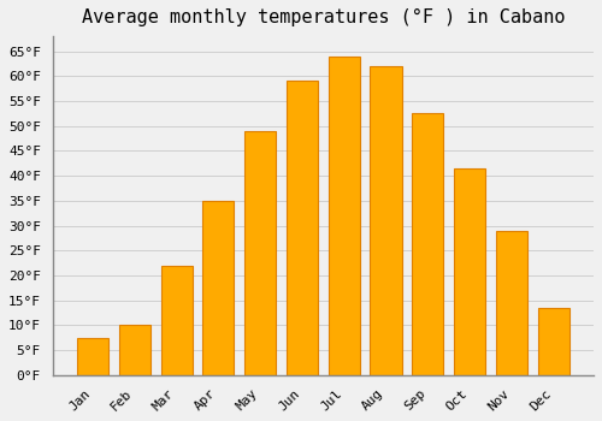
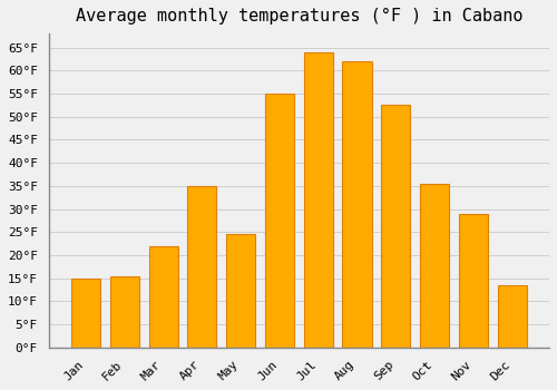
Jan: 7.5°F -> 15.0°F
Feb: 10.0°F -> 15.5°F
May: 49.0°F -> 24.5°F
Jun: 59.0°F -> 55.0°F
Oct: 41.5°F -> 35.5°F
